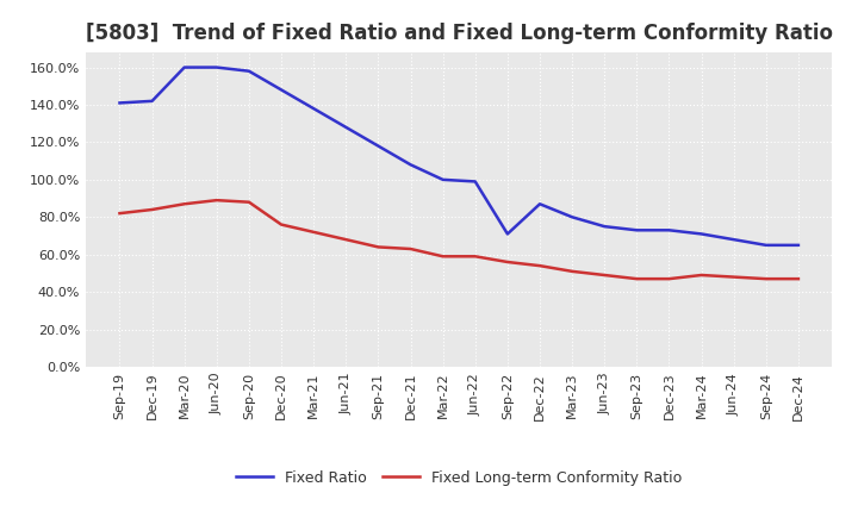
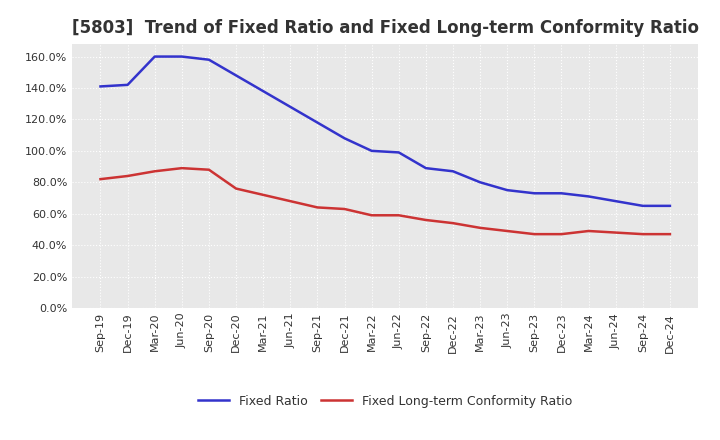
Fixed Ratio/Sep-22: 71% -> 89%
